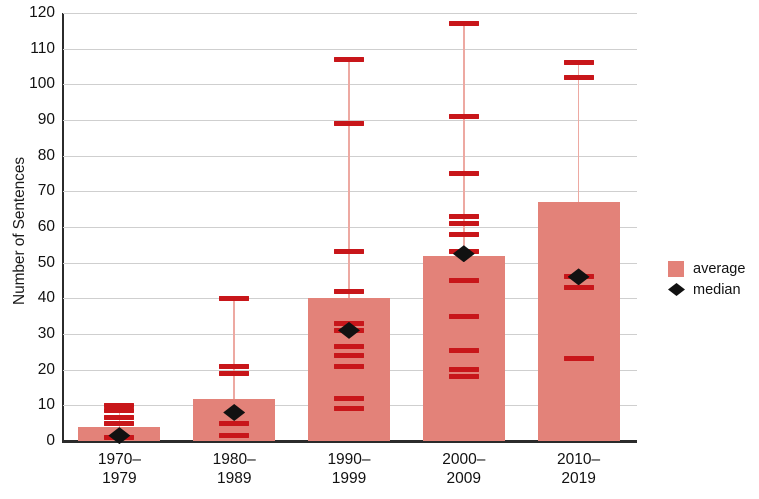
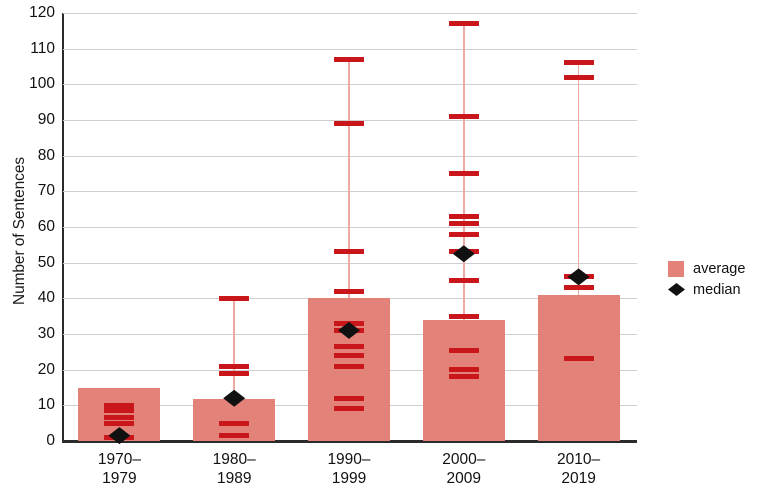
average/1970– 1979: 4 -> 15
median/1980– 1989: 8 -> 12
average/2000– 2009: 52 -> 34
average/2010– 2019: 67 -> 41
